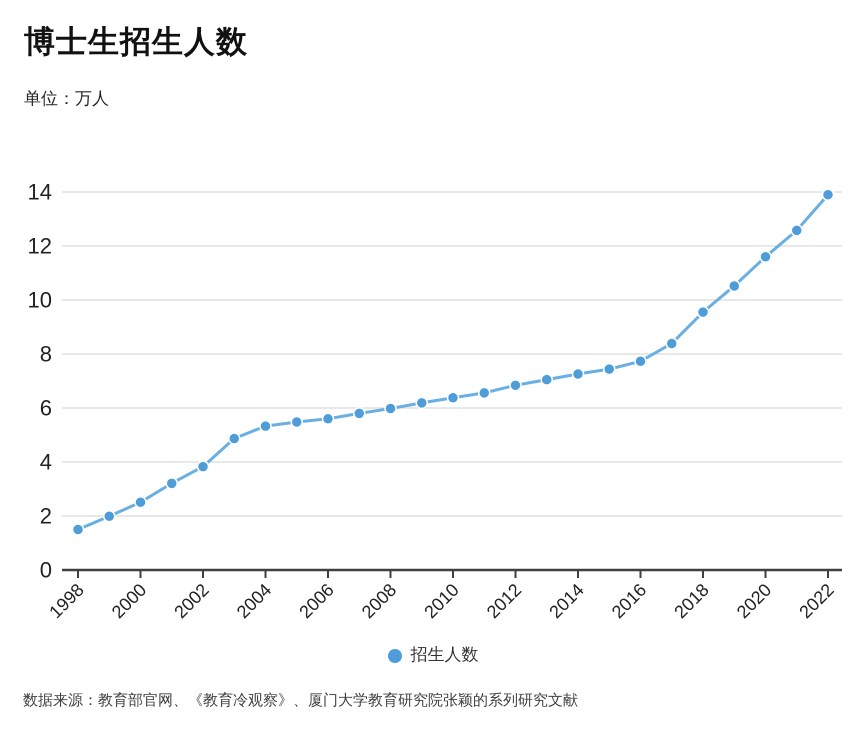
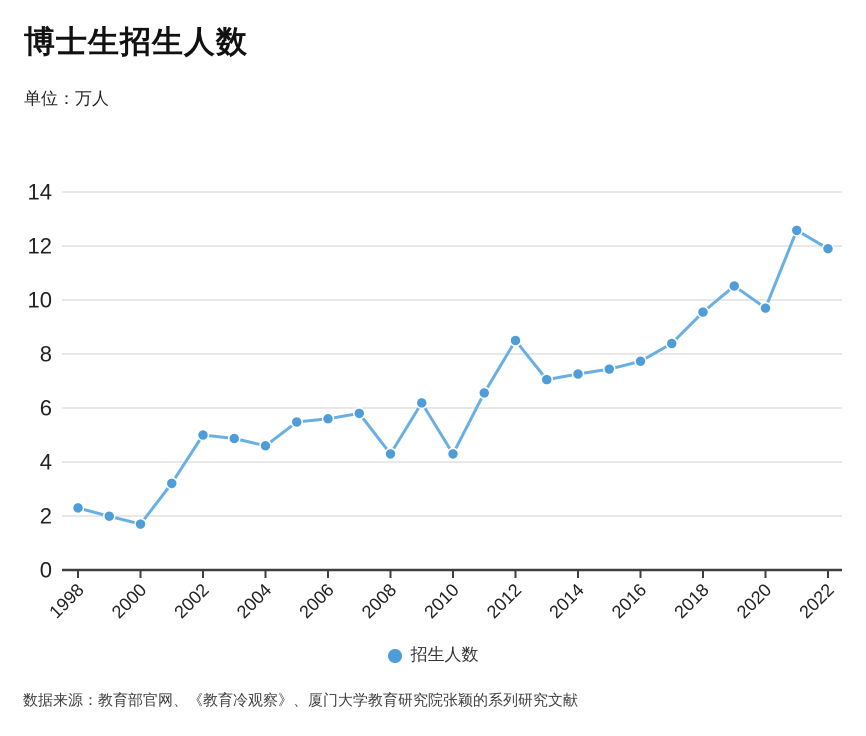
1998: 1.5 -> 2.3
2000: 2.5 -> 1.7
2002: 3.8 -> 5.0
2004: 5.3 -> 4.6
2008: 6.0 -> 4.3
2010: 6.4 -> 4.3
2012: 6.8 -> 8.5
2020: 11.6 -> 9.7
2022: 13.9 -> 11.9
